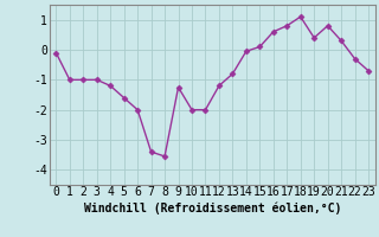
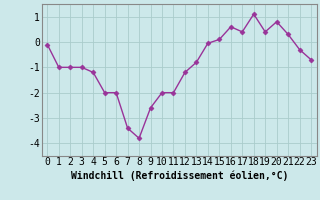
5: -1.60 -> -2.00
8: -3.55 -> -3.80
9: -1.25 -> -2.60
17: 0.80 -> 0.40
